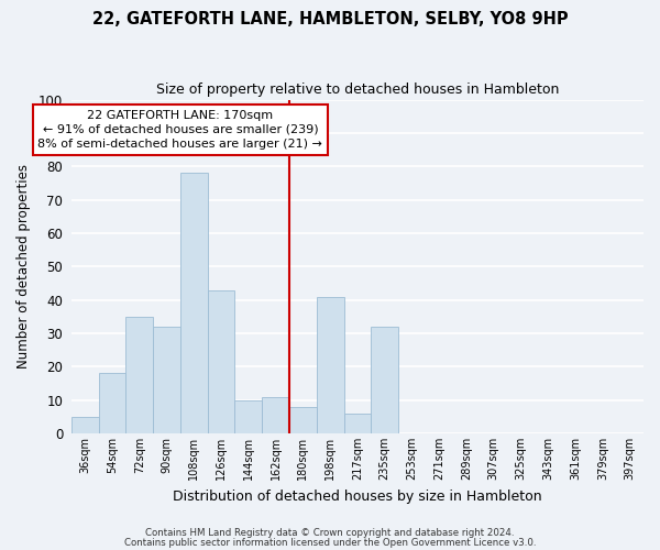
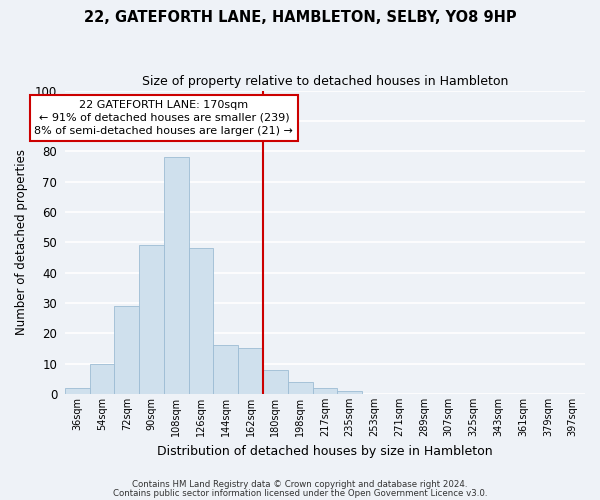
36sqm: 5 -> 2
54sqm: 18 -> 10
72sqm: 35 -> 29
90sqm: 32 -> 49
126sqm: 43 -> 48
144sqm: 10 -> 16
162sqm: 11 -> 15
198sqm: 41 -> 4
217sqm: 6 -> 2
235sqm: 32 -> 1
